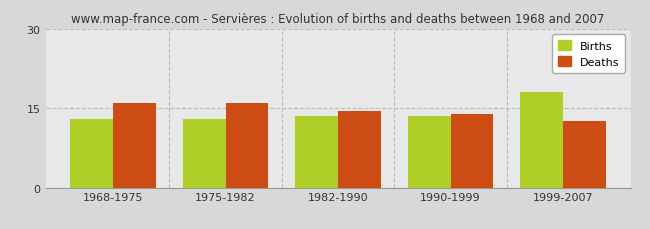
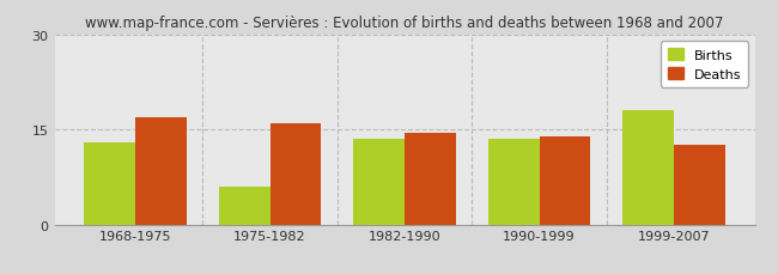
Deaths/1968-1975: 16.0 -> 17.0
Births/1975-1982: 13.0 -> 6.0
